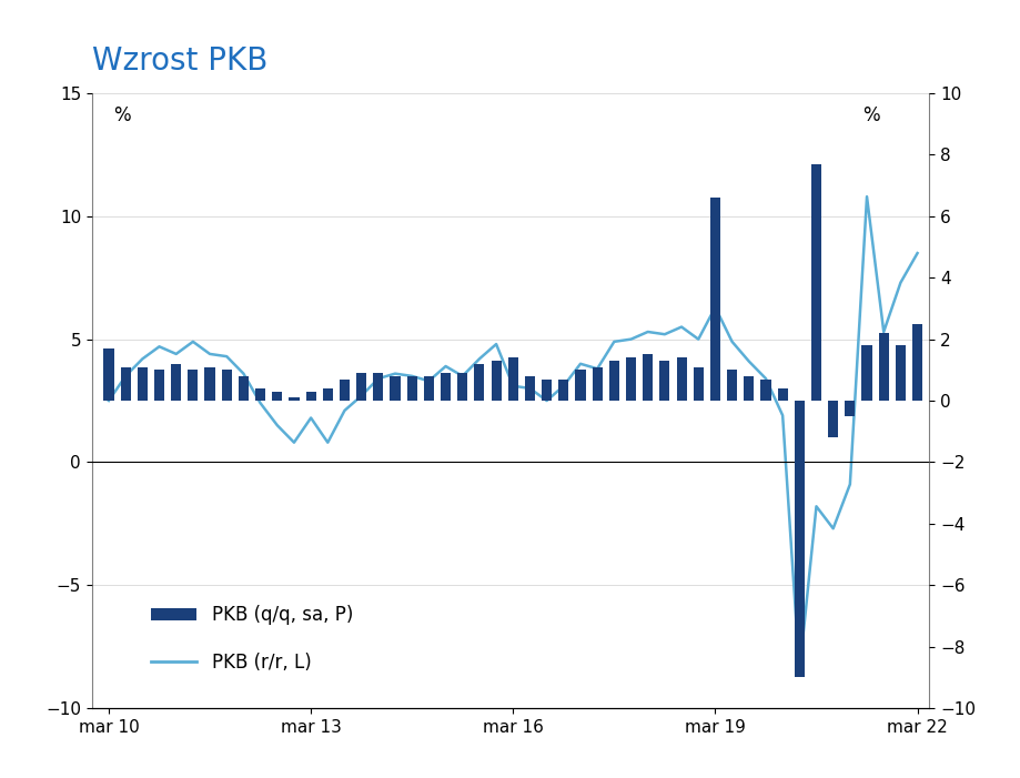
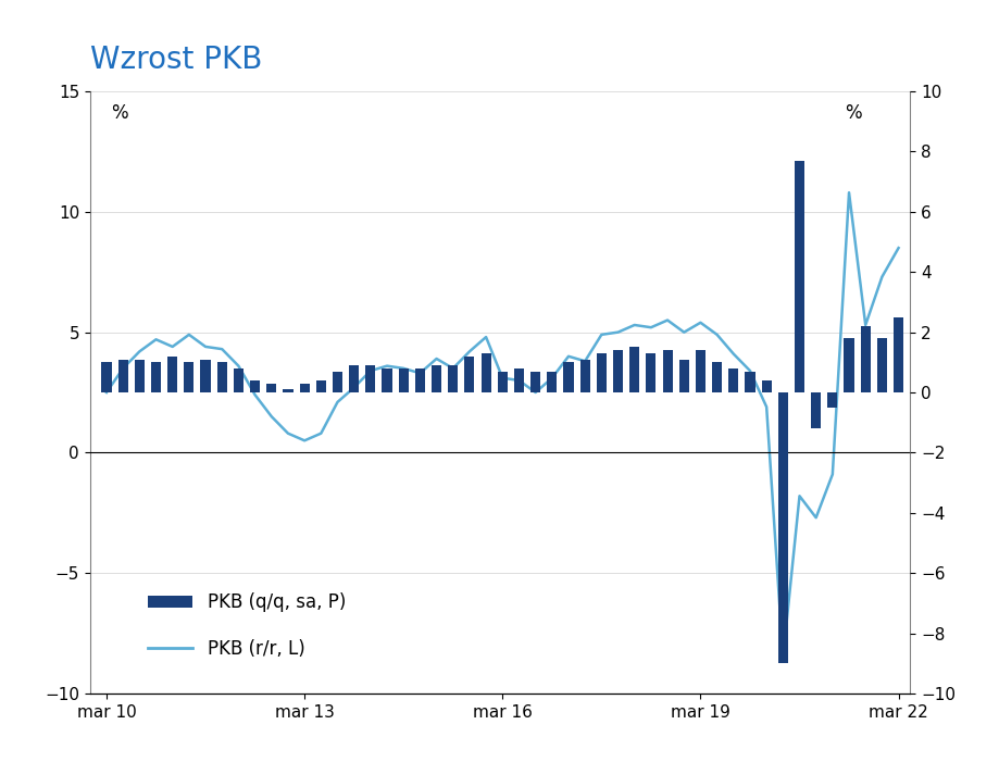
PKB (q/q, sa, P)/mar 10: 1.7 -> 1.0
PKB (r/r, L)/mar 13: 1.8 -> 0.5
PKB (q/q, sa, P)/mar 16: 1.4 -> 0.7
PKB (r/r, L)/mar 19: 6.3 -> 5.4
PKB (q/q, sa, P)/mar 19: 6.6 -> 1.4
